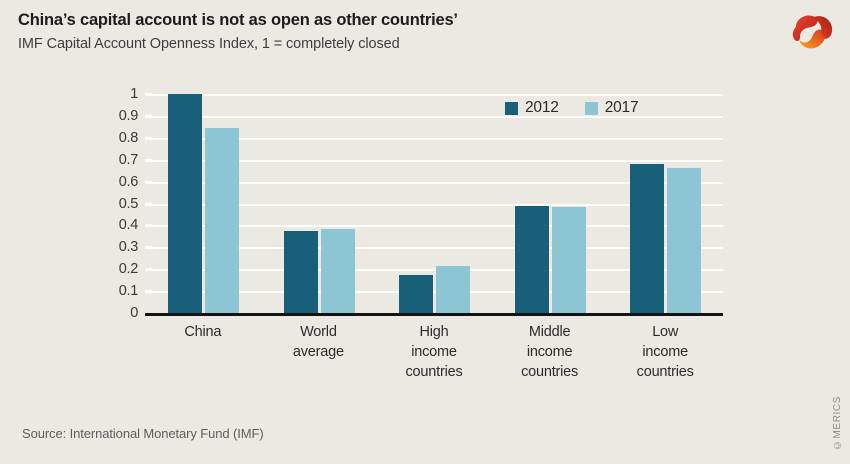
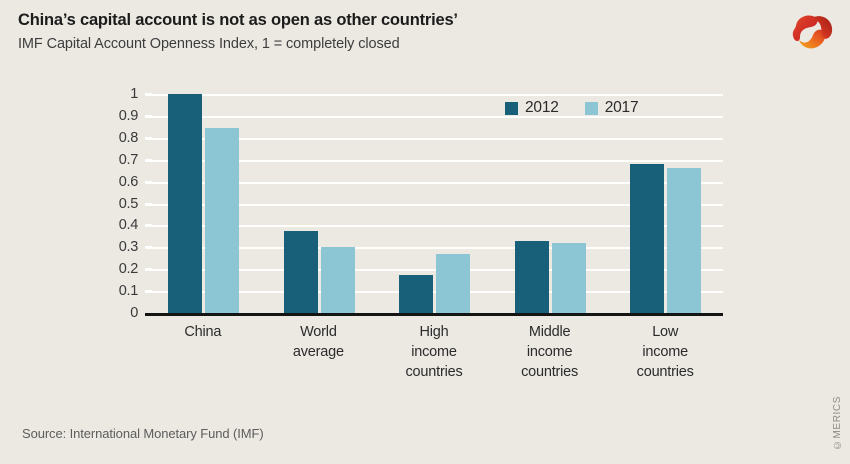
2017/World average: 0.39 -> 0.30
2017/High income countries: 0.21 -> 0.27
2012/Middle income countries: 0.49 -> 0.33
2017/Middle income countries: 0.48 -> 0.32
